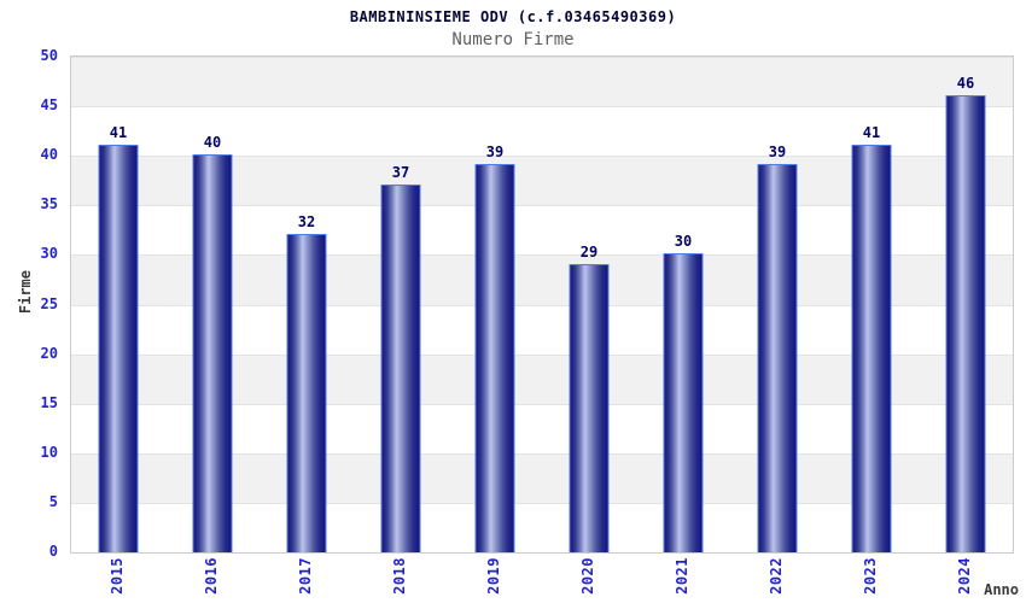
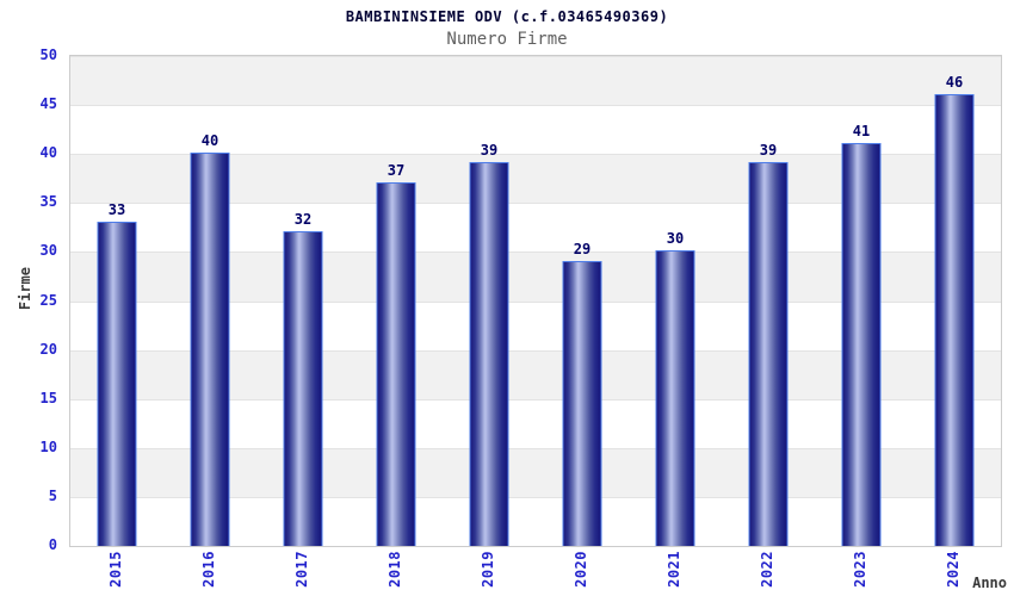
2015: 41 -> 33
